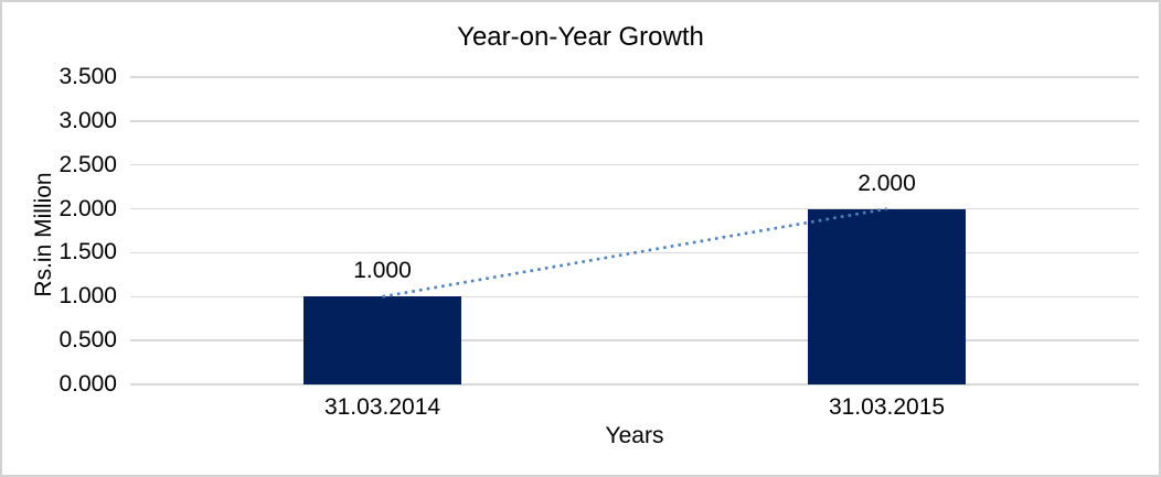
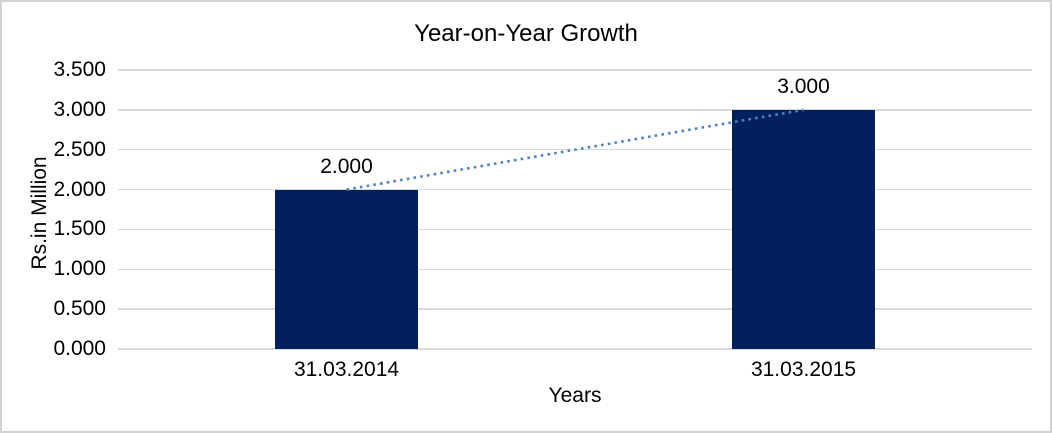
31.03.2014: 1.000 -> 2.000
31.03.2015: 2.000 -> 3.000
